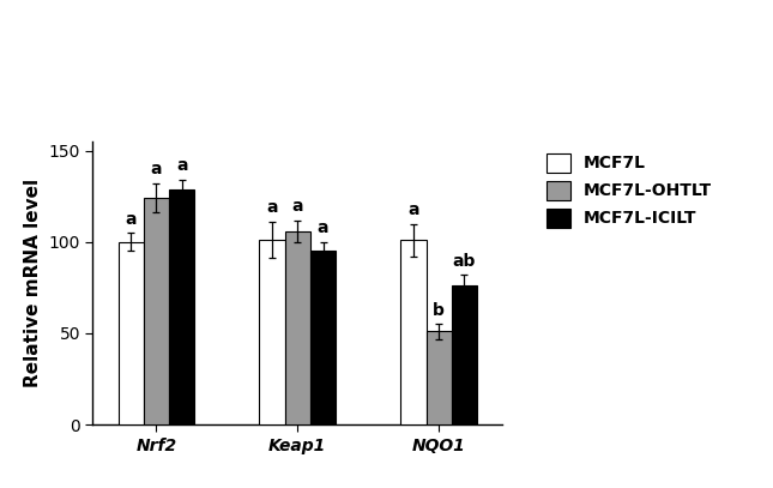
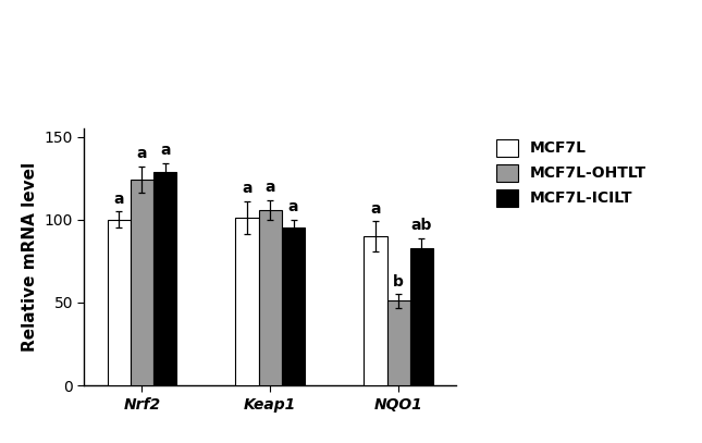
MCF7L/NQO1: 101 -> 90
MCF7L-ICILT/NQO1: 76 -> 83
